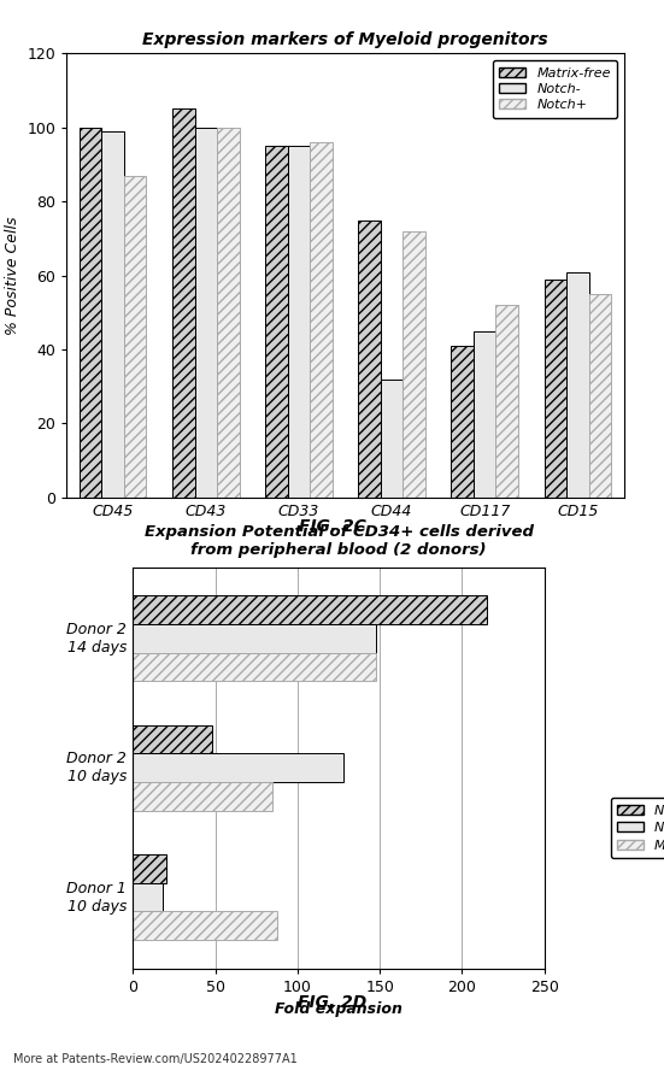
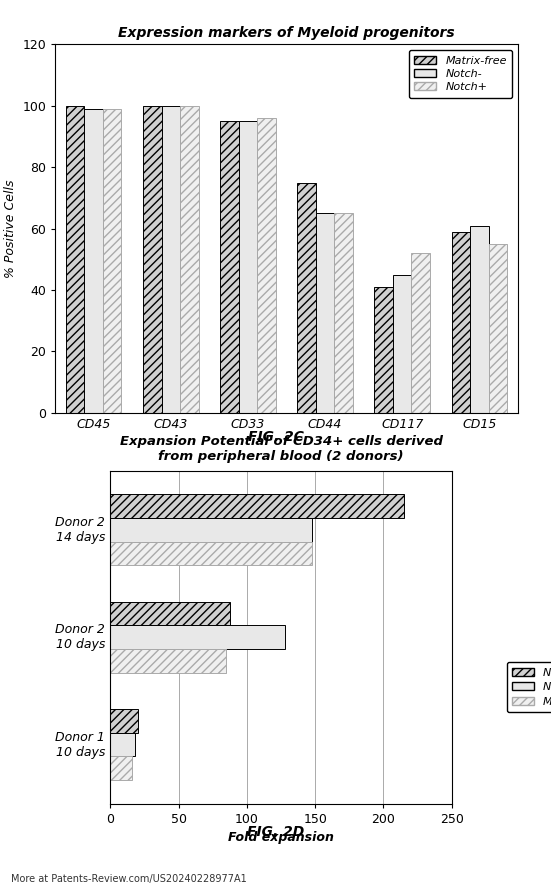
Expression markers of Myeloid progenitors/Notch+/CD45: 87 -> 99
Expression markers of Myeloid progenitors/Matrix-free/CD43: 105 -> 100
Expression markers of Myeloid progenitors/Notch-/CD44: 32 -> 65
Expression markers of Myeloid progenitors/Notch+/CD44: 72 -> 65
Notch+/Donor 2 10 days: 48 -> 88
Matrix-free/Donor 1 10 days: 88 -> 16
